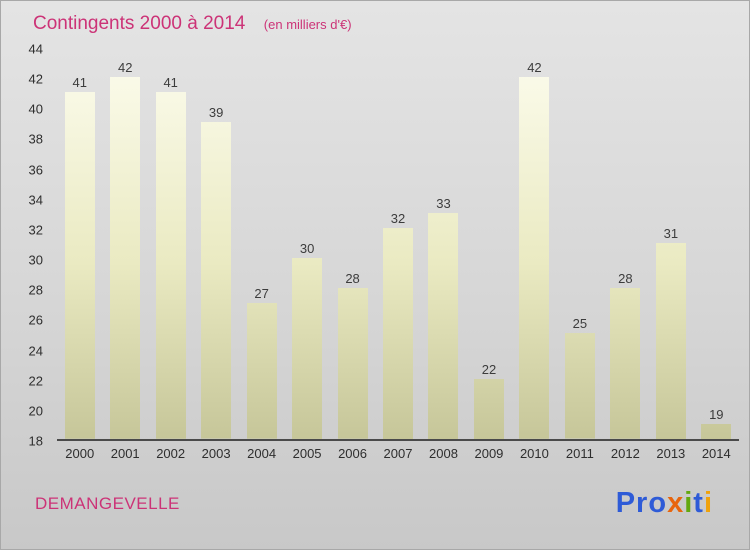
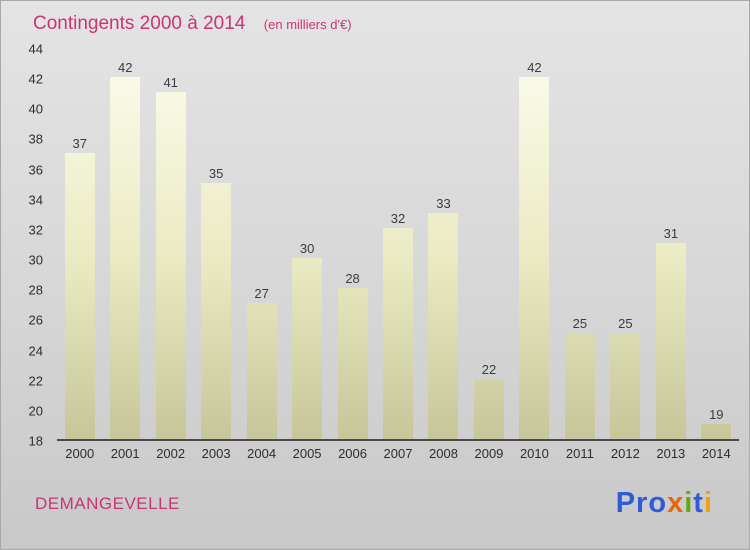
2000: 41 -> 37
2003: 39 -> 35
2012: 28 -> 25
